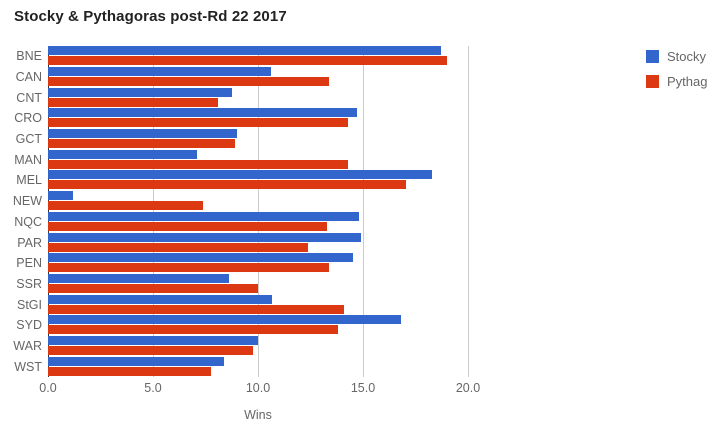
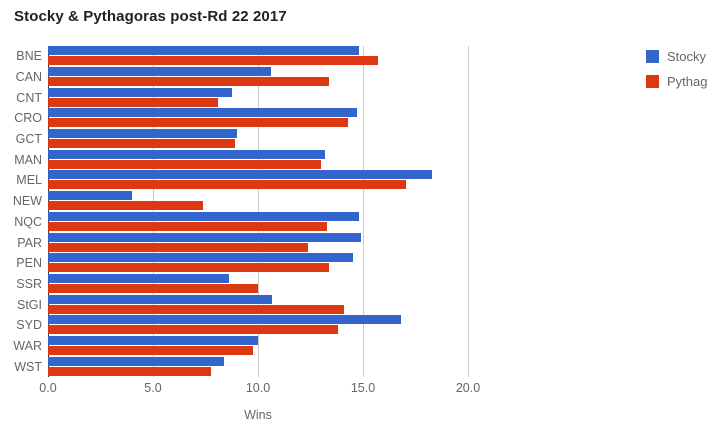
Stocky/BNE: 18.7 -> 14.8
Pythag/BNE: 19.0 -> 15.7
Stocky/MAN: 7.1 -> 13.2
Pythag/MAN: 14.3 -> 13.0
Stocky/NEW: 1.2 -> 4.0
